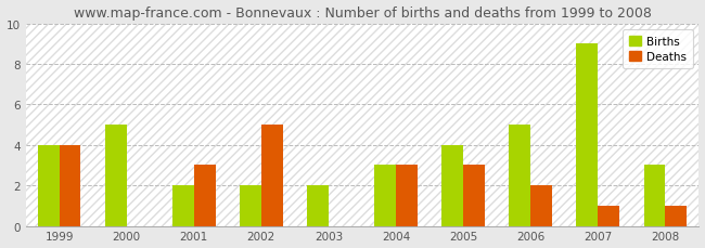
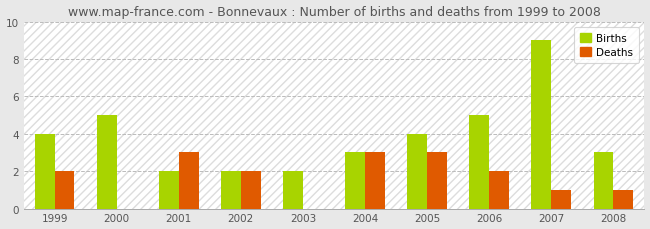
Deaths/1999: 4 -> 2
Deaths/2002: 5 -> 2
